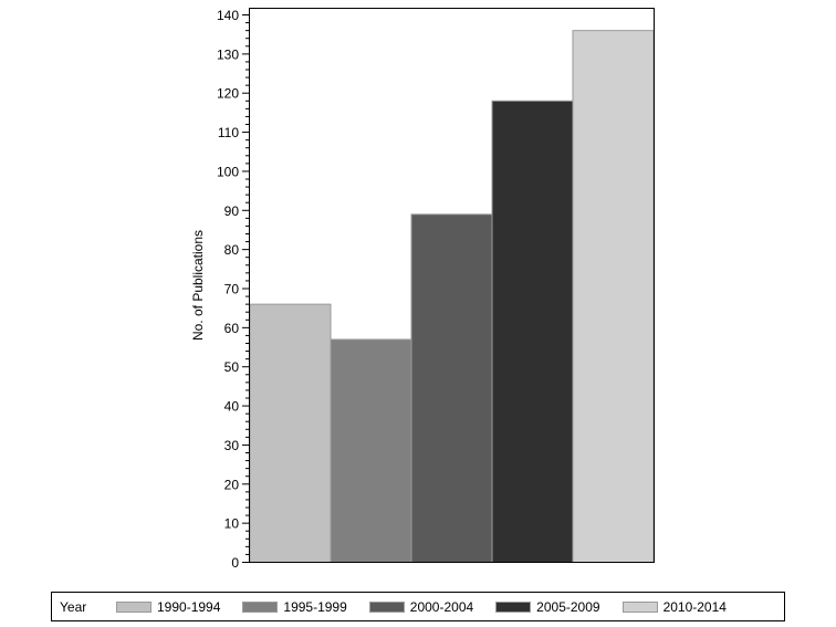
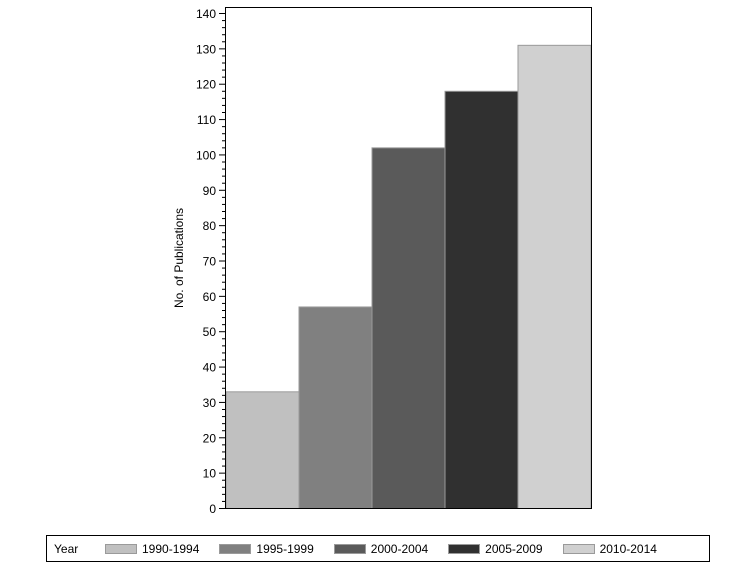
1990-1994: 66 -> 33
2000-2004: 89 -> 102
2010-2014: 136 -> 131
